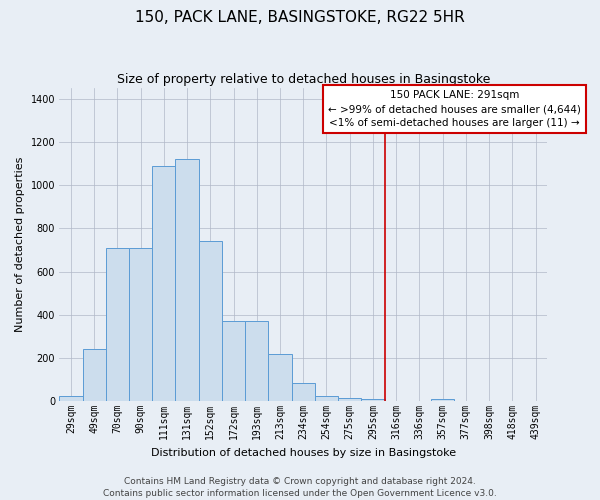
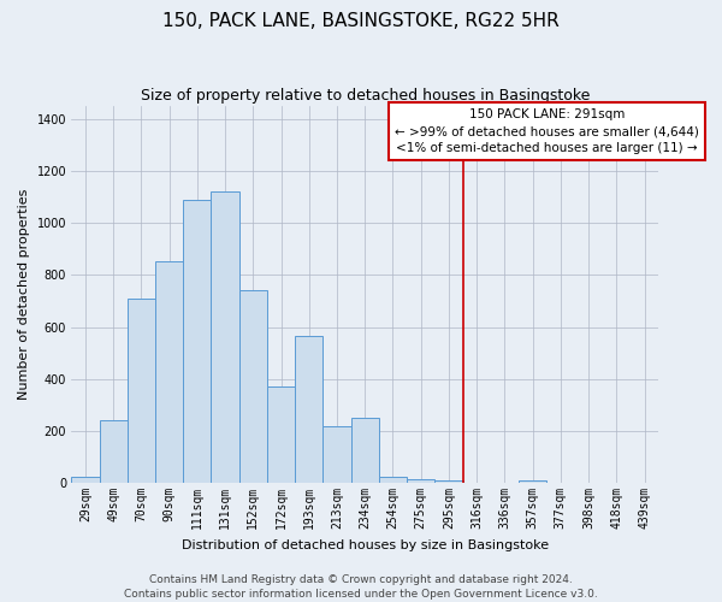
90sqm: 710 -> 855
193sqm: 370 -> 565
234sqm: 85 -> 250
